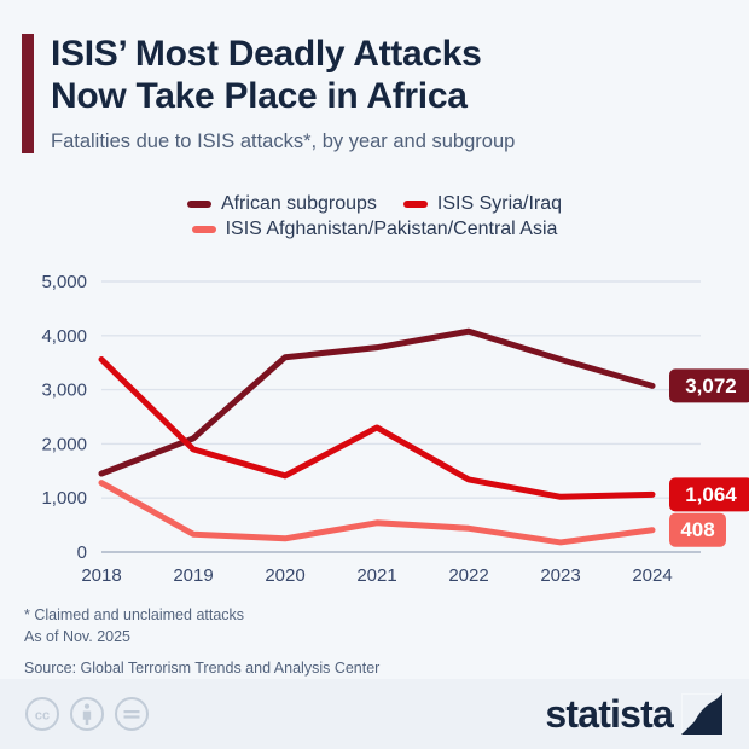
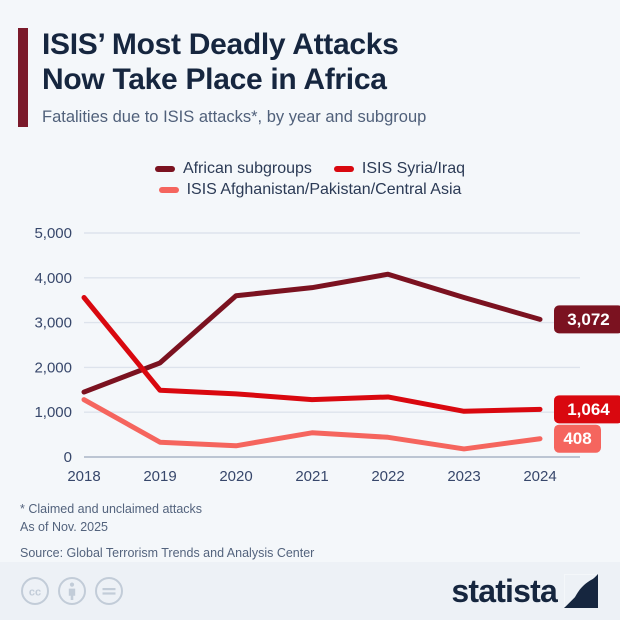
ISIS Syria/Iraq/2019: 1900 -> 1500
ISIS Syria/Iraq/2021: 2300 -> 1300
